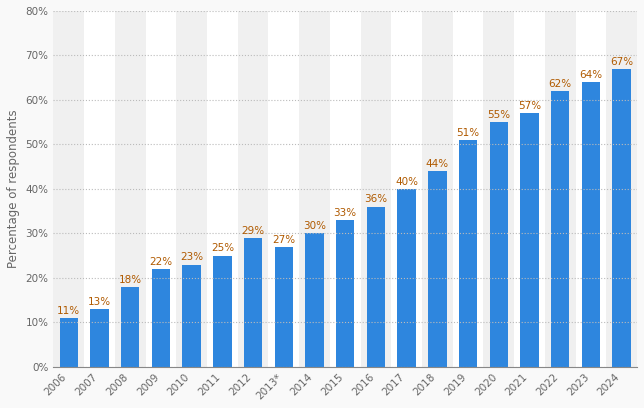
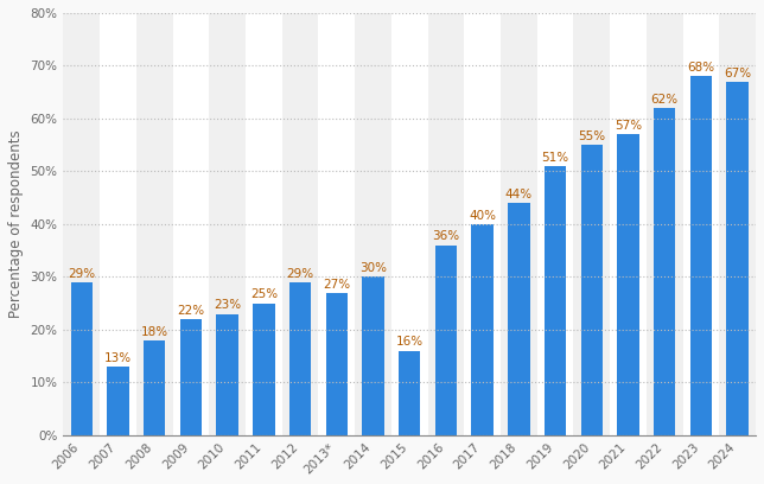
2006: 11% -> 29%
2015: 33% -> 16%
2023: 64% -> 68%
